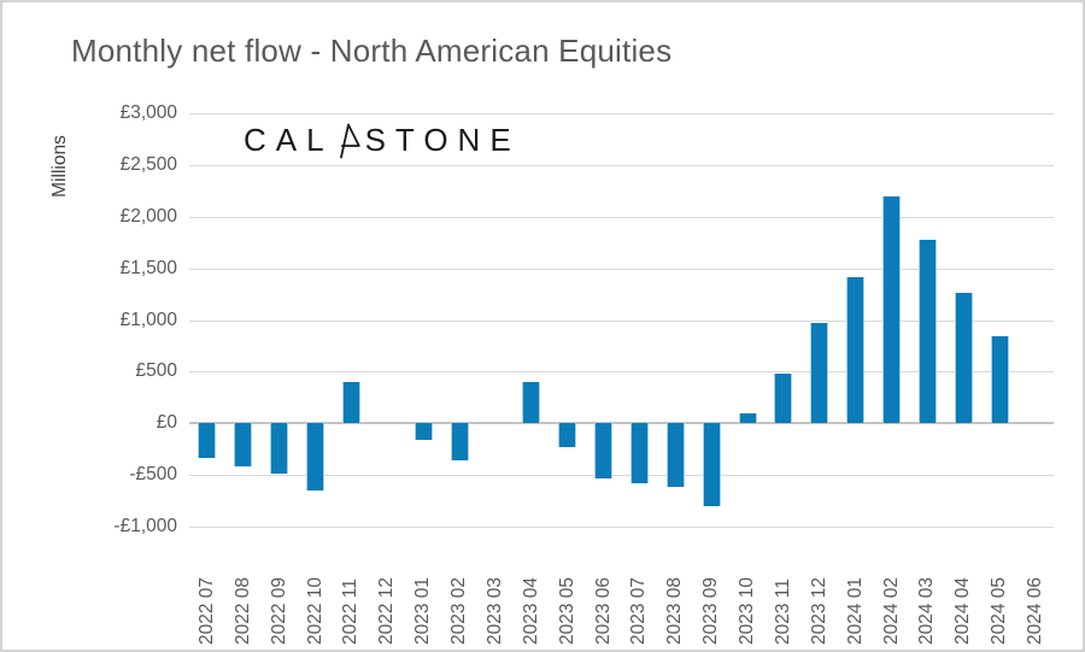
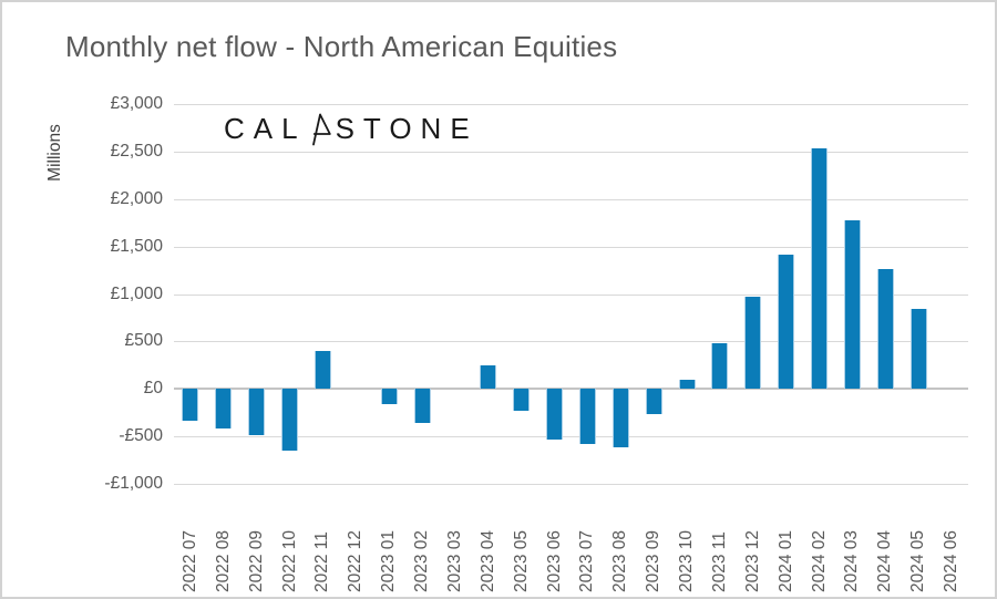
2023 04: £400 -> £200
2023 09: -£800 -> -£300
2024 02: £2200 -> £2500
